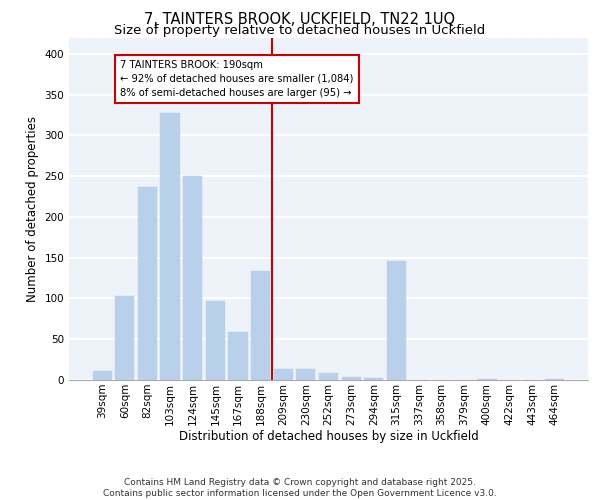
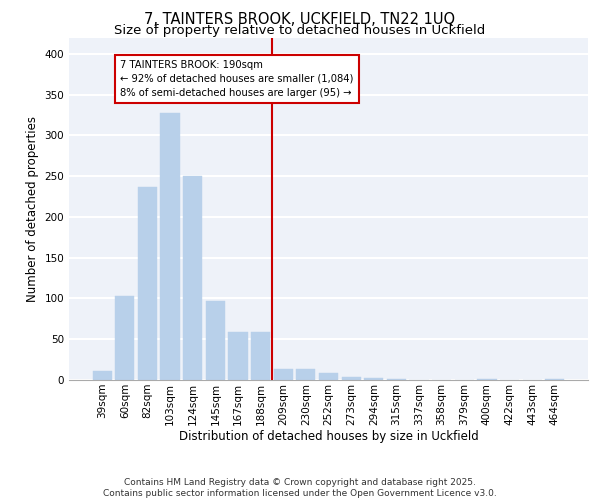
188sqm: 134 -> 59
315sqm: 146 -> 1
